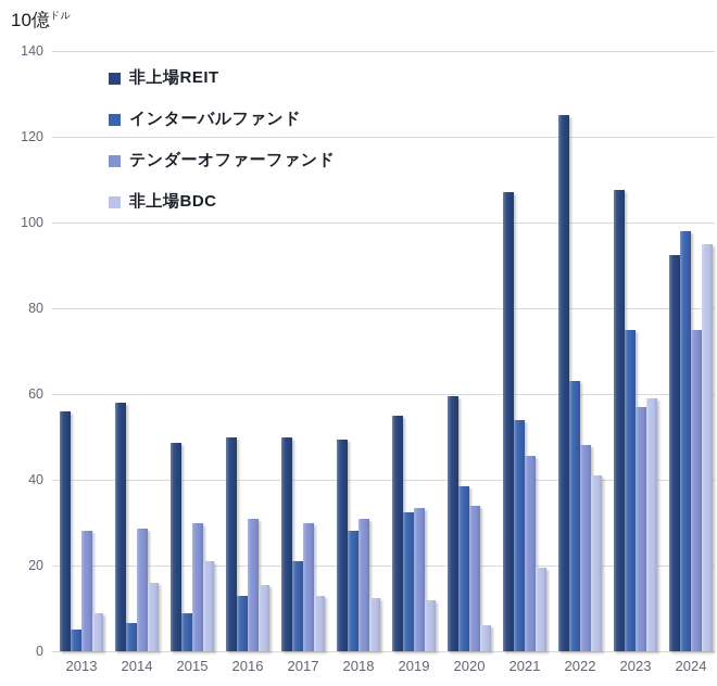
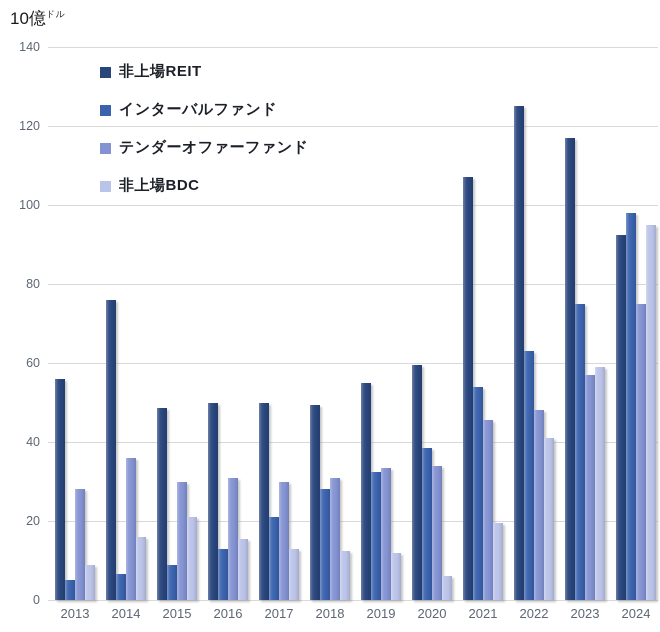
非上場REIT/2014: 58 -> 76
テンダーオファーファンド/2014: 28 -> 36
非上場REIT/2023: 108 -> 117
